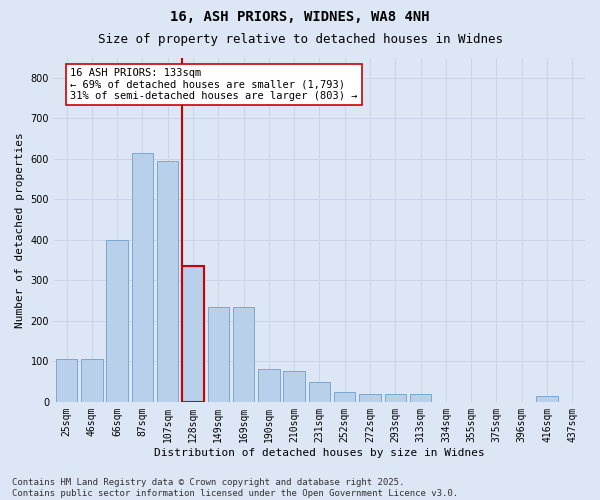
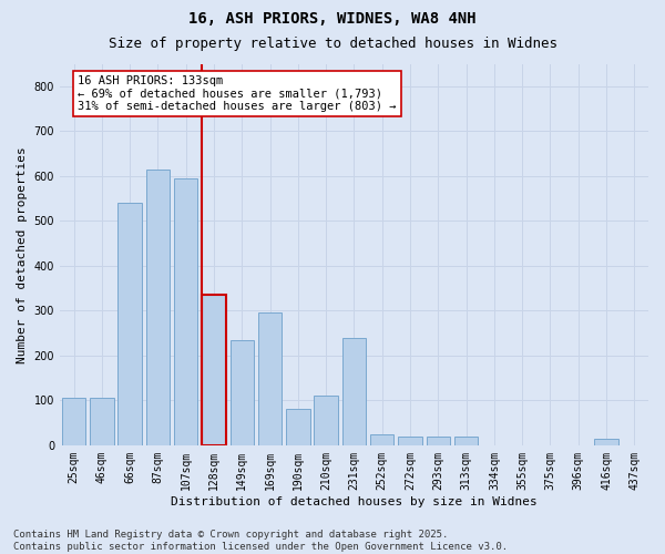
66sqm: 400 -> 540
169sqm: 235 -> 295
210sqm: 75 -> 110
231sqm: 50 -> 240
